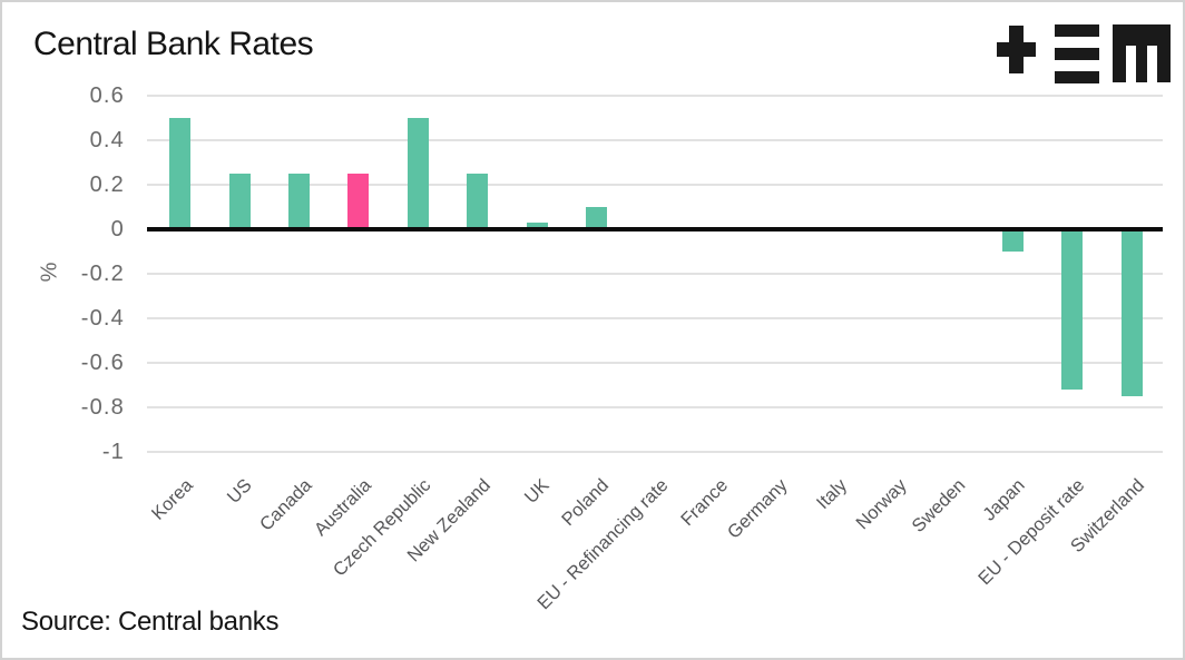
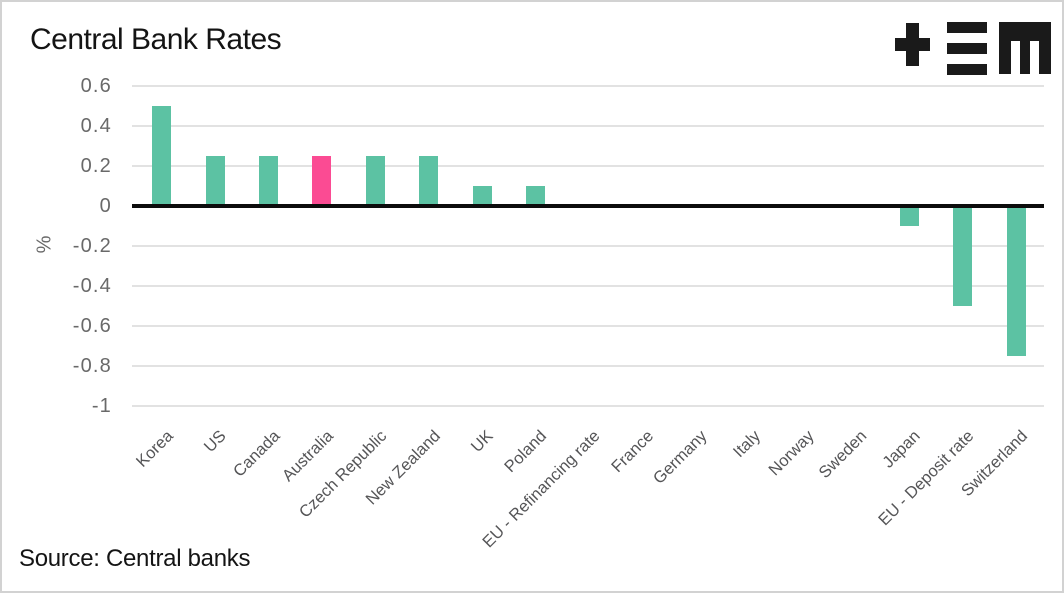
Czech Republic: 0.50 -> 0.25
UK: 0.03 -> 0.10
EU - Deposit rate: -0.72 -> -0.50
